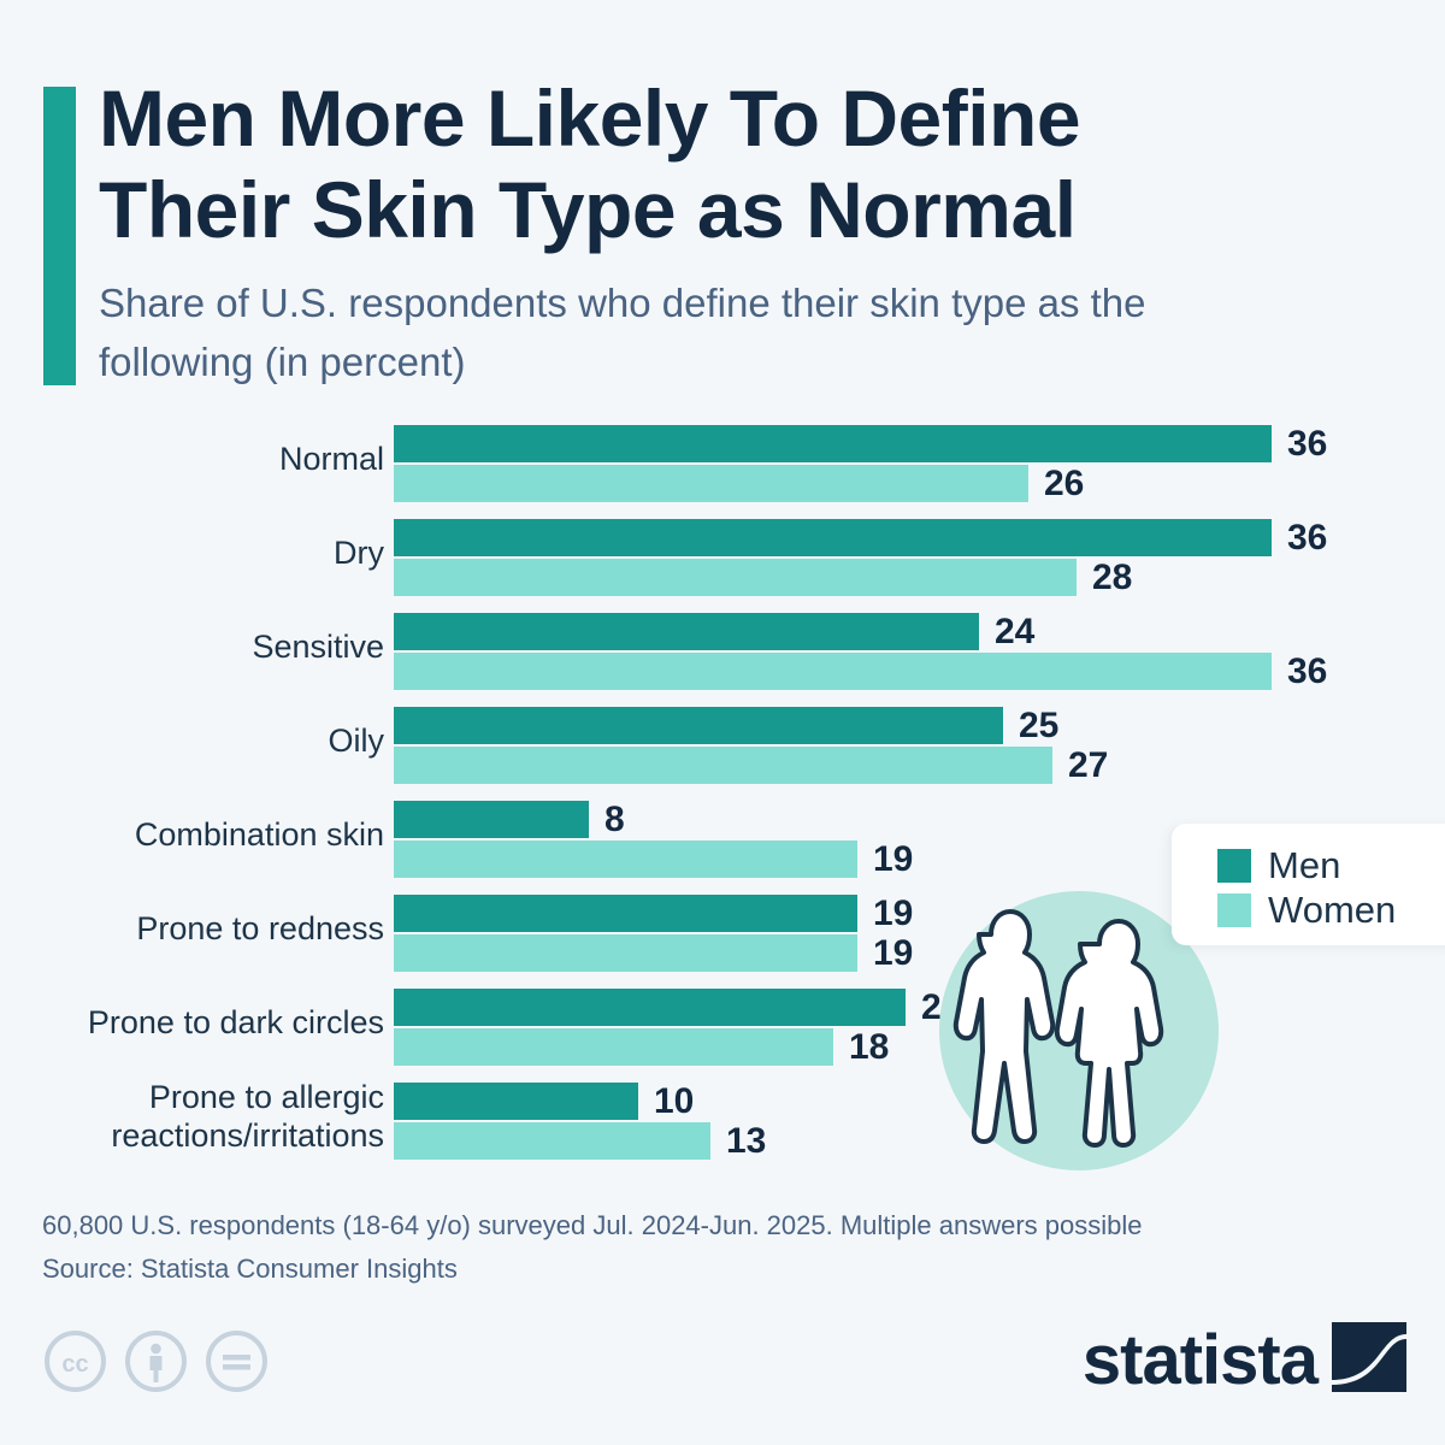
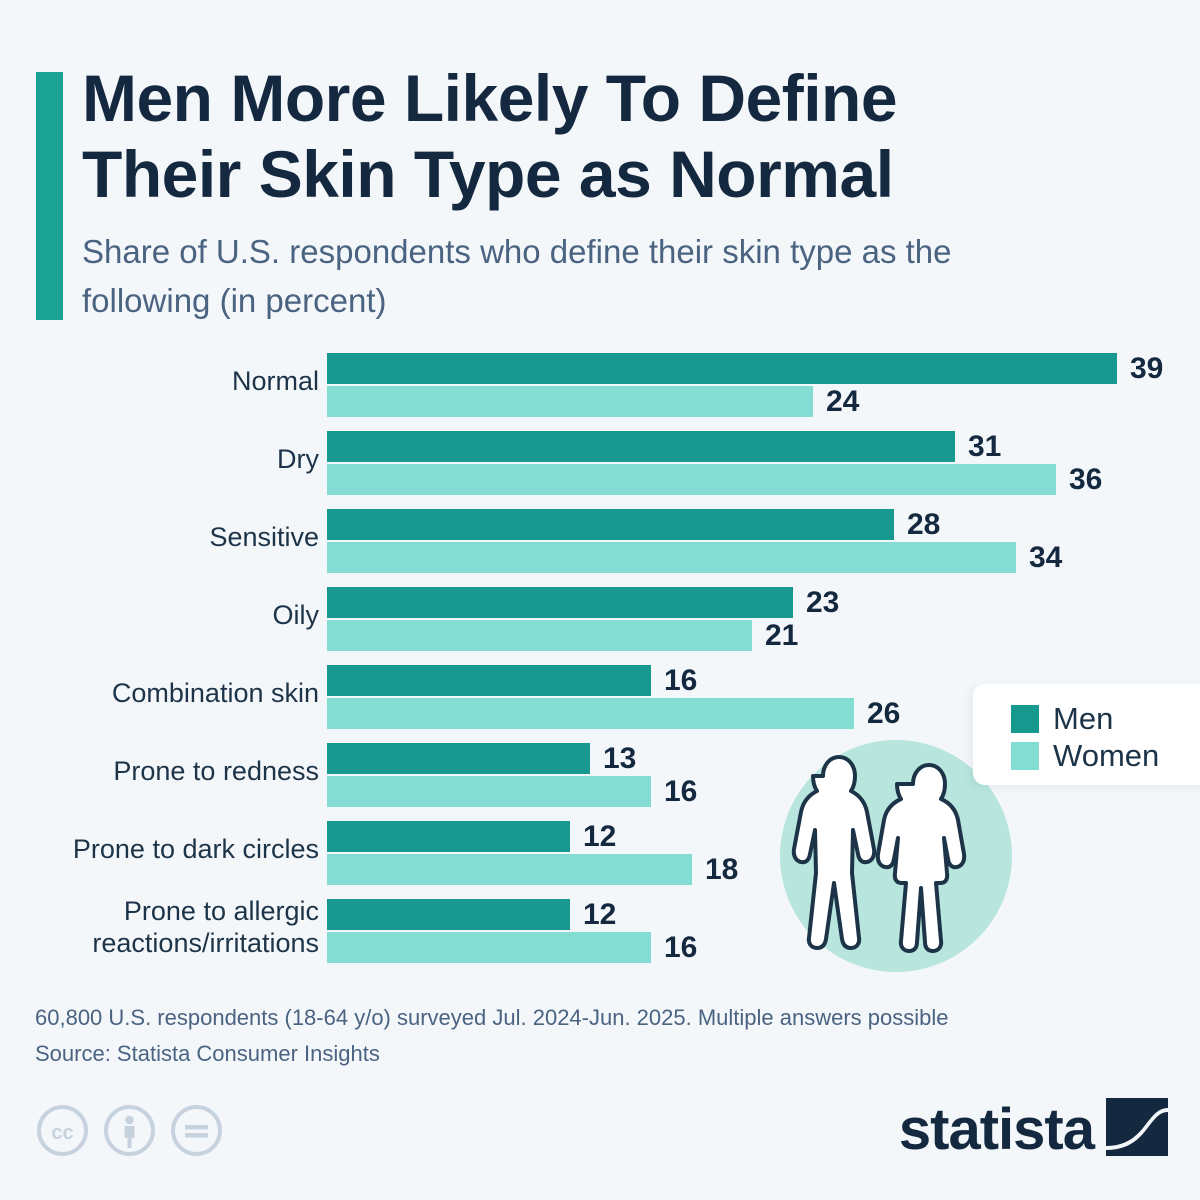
Men/Normal: 36 -> 39
Women/Normal: 26 -> 24
Men/Dry: 36 -> 31
Women/Dry: 28 -> 36
Men/Sensitive: 24 -> 28
Women/Sensitive: 36 -> 34
Men/Oily: 25 -> 23
Women/Oily: 27 -> 21
Men/Combination skin: 8 -> 16
Women/Combination skin: 19 -> 26
Men/Prone to redness: 19 -> 13
Women/Prone to redness: 19 -> 16
Men/Prone to dark circles: 21 -> 12
Men/Prone to allergic reactions/irritations: 10 -> 12
Women/Prone to allergic reactions/irritations: 13 -> 16
